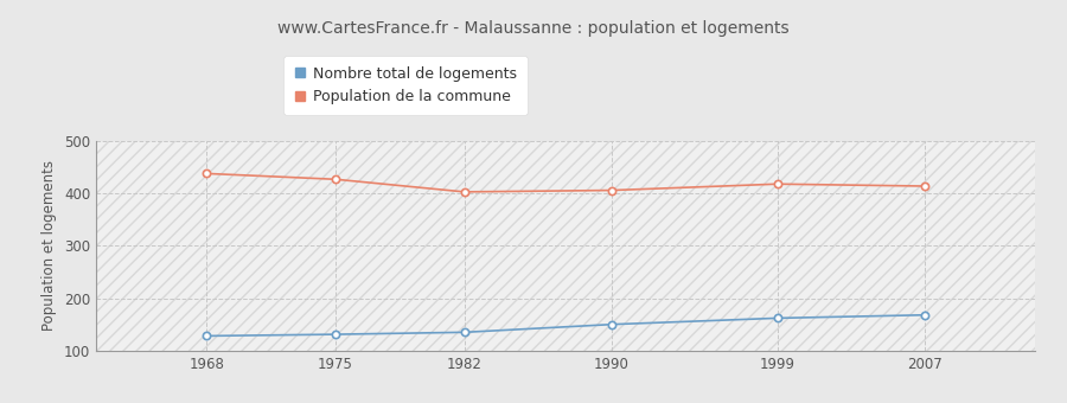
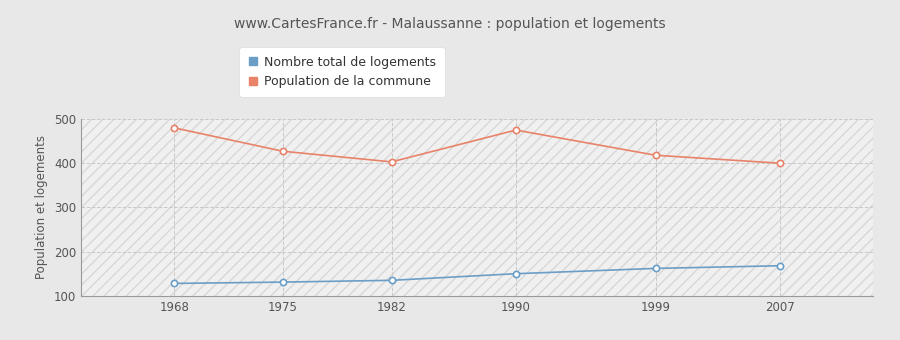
Population de la commune/1968: 438 -> 480
Population de la commune/1990: 406 -> 475
Population de la commune/2007: 414 -> 400
